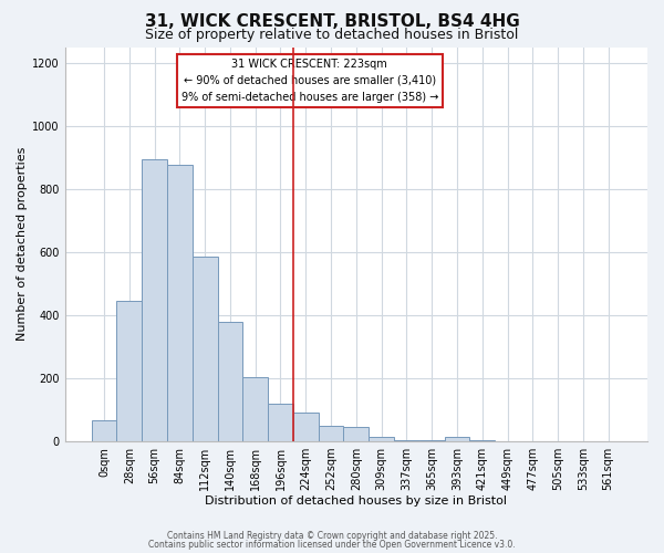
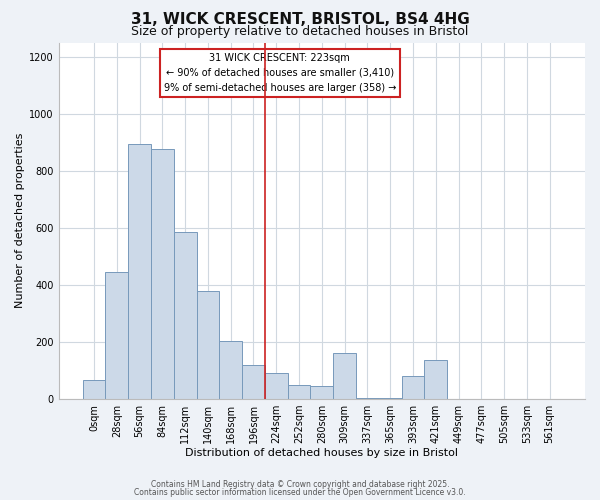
309sqm: 15 -> 160
393sqm: 15 -> 80
421sqm: 5 -> 135
